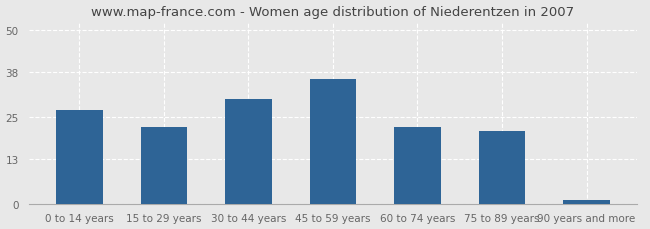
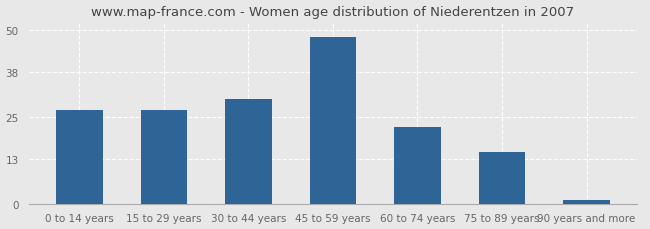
15 to 29 years: 22 -> 27
45 to 59 years: 36 -> 48
75 to 89 years: 21 -> 15
